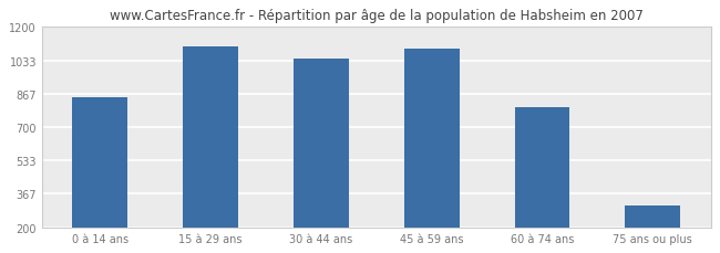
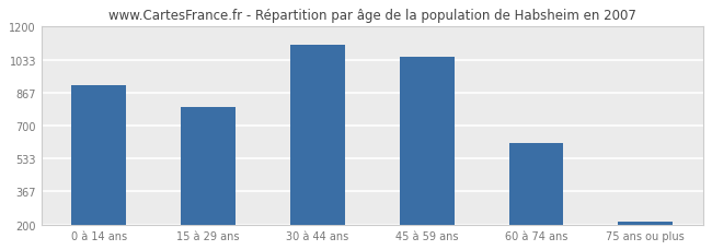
0 à 14 ans: 850 -> 900
15 à 29 ans: 1100 -> 800
30 à 44 ans: 1040 -> 1110
45 à 59 ans: 1090 -> 1050
60 à 74 ans: 800 -> 610
75 ans ou plus: 310 -> 220
